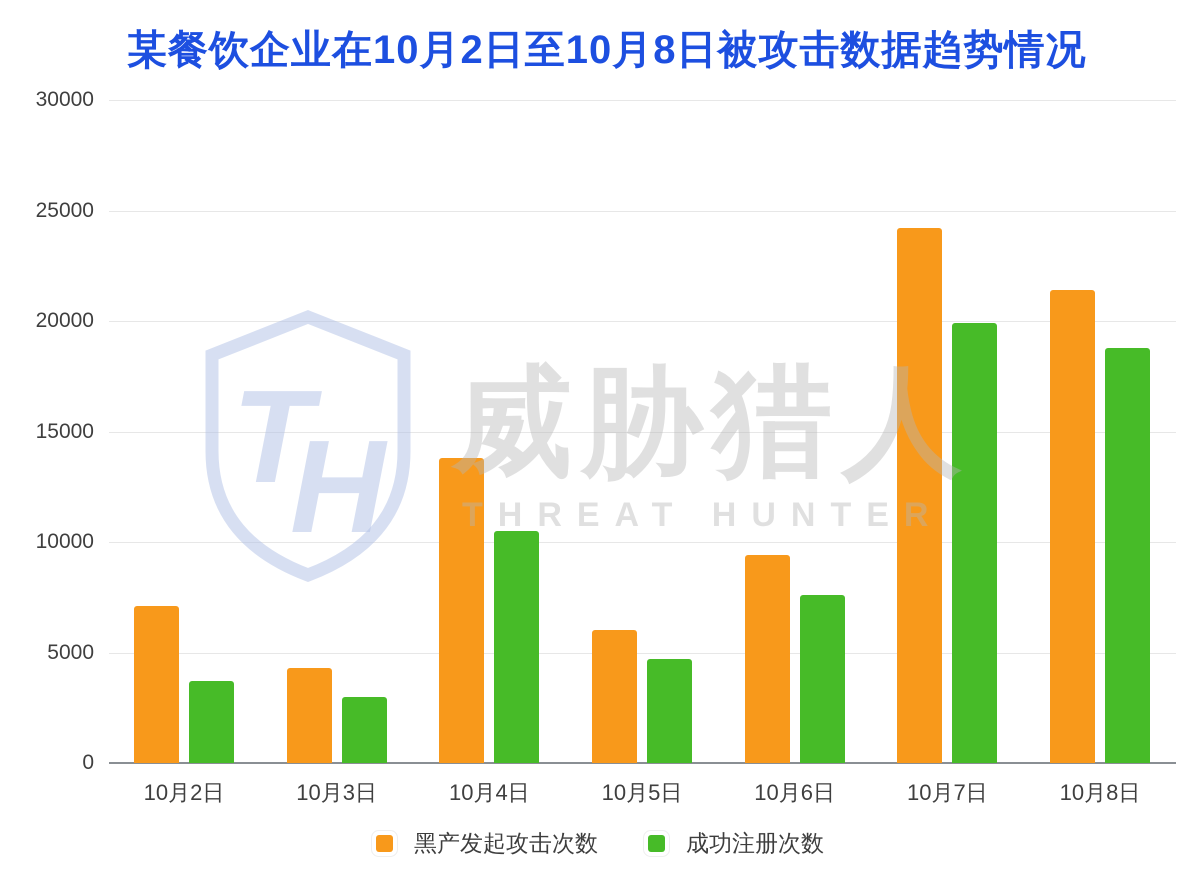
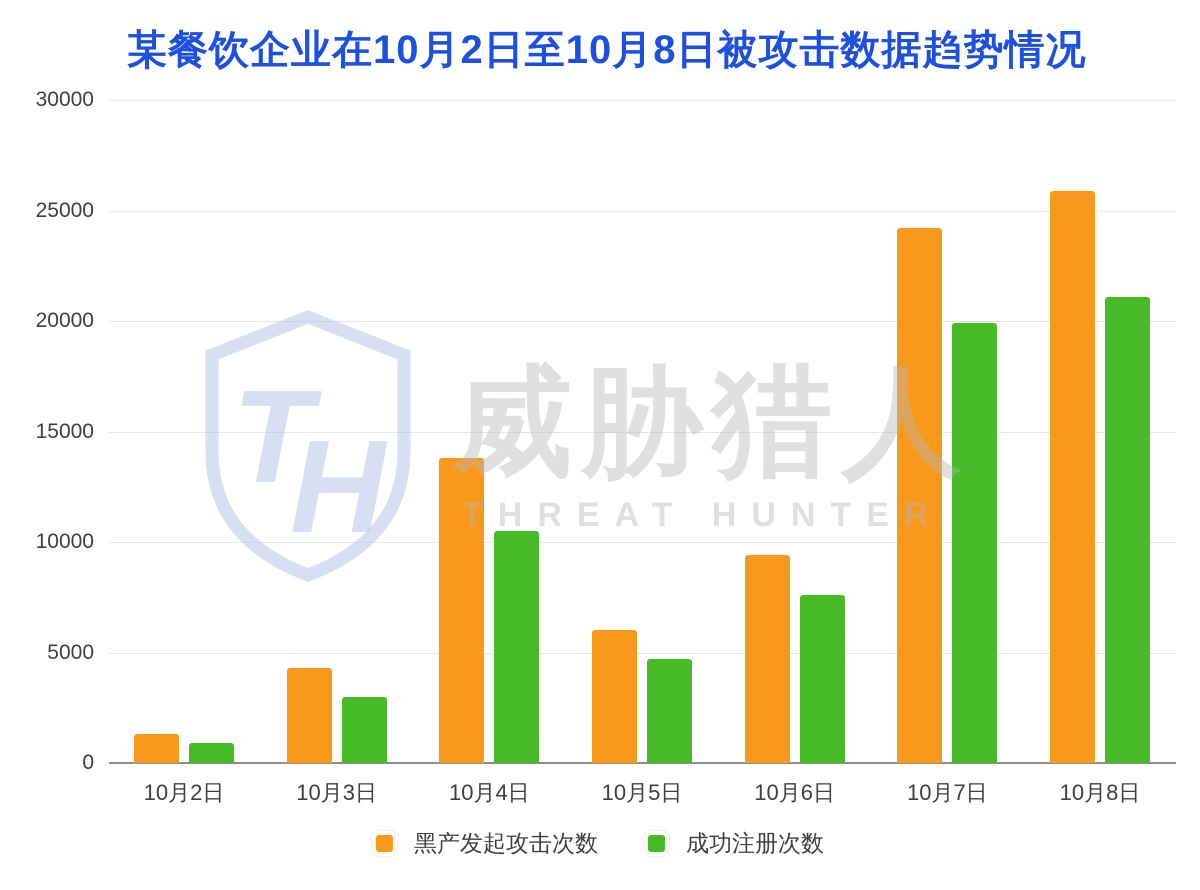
黑产发起攻击次数/10月2日: 7100 -> 1300
成功注册次数/10月2日: 3700 -> 900
黑产发起攻击次数/10月8日: 21400 -> 25900
成功注册次数/10月8日: 18800 -> 21100
